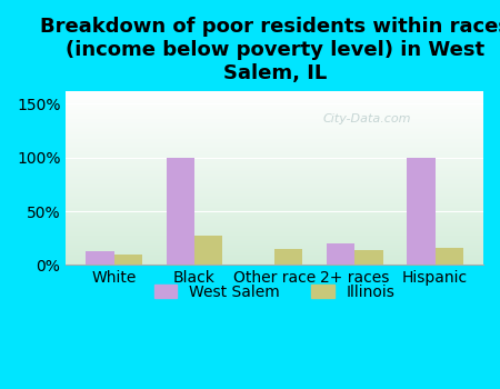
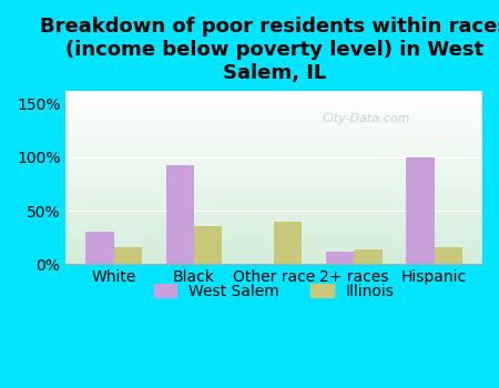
West Salem/White: 13% -> 30%
Illinois/White: 10% -> 16%
West Salem/Black: 100% -> 92%
Illinois/Black: 27% -> 36%
Illinois/Other race: 15% -> 40%
West Salem/2+ races: 20% -> 12%
